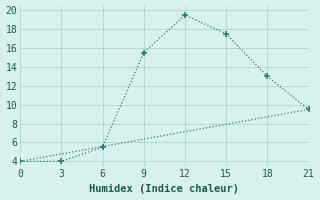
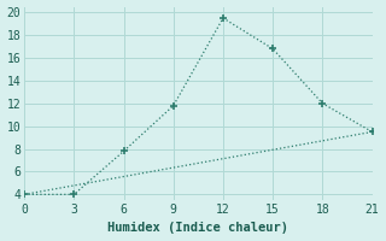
6: 5.5 -> 7.8
9: 15.5 -> 11.8
15: 17.5 -> 16.8
18: 13.0 -> 12.0
